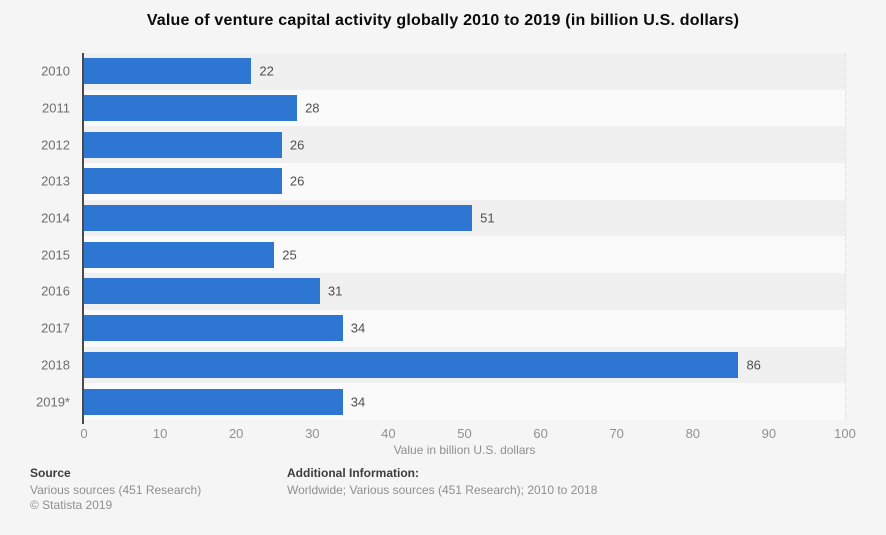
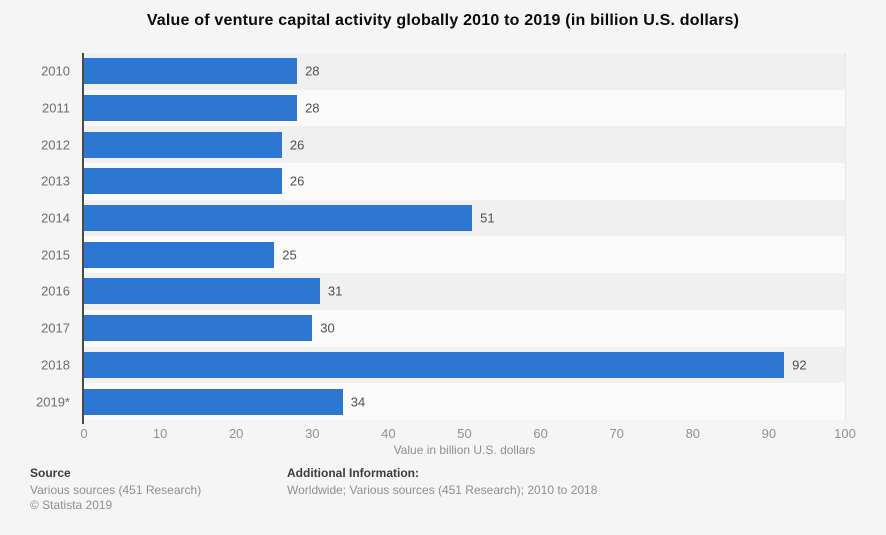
2010: 22 -> 28
2017: 34 -> 30
2018: 86 -> 92
